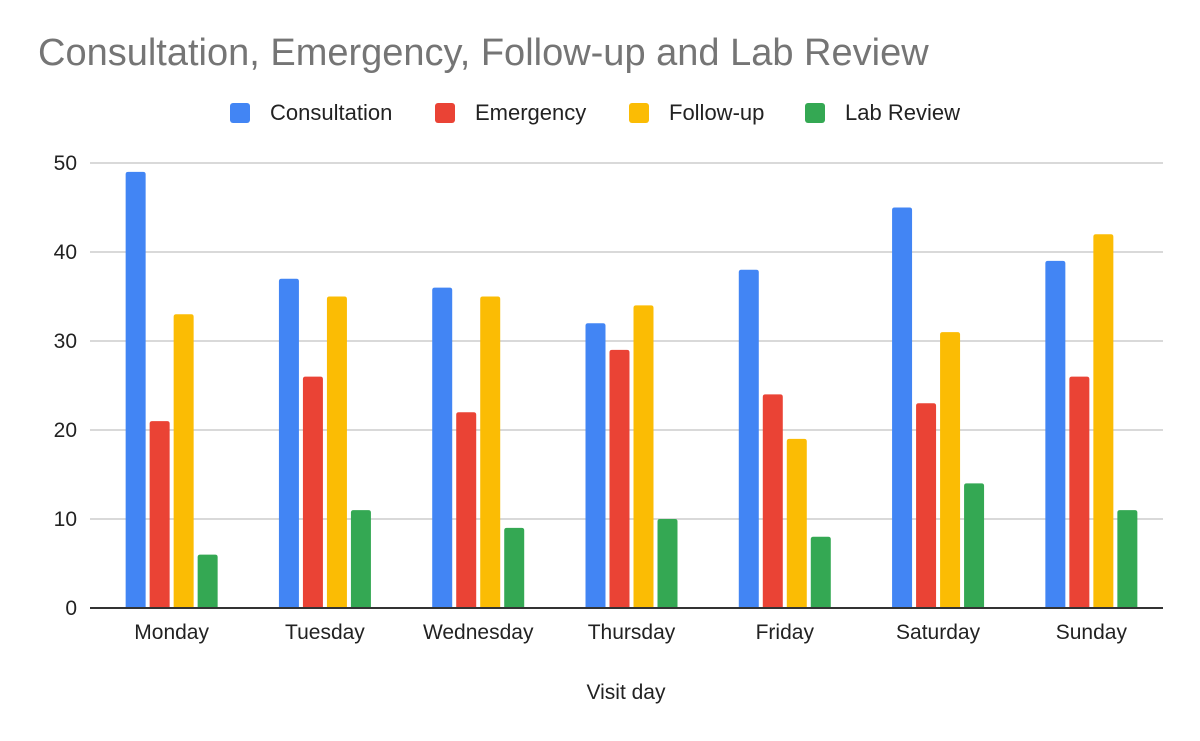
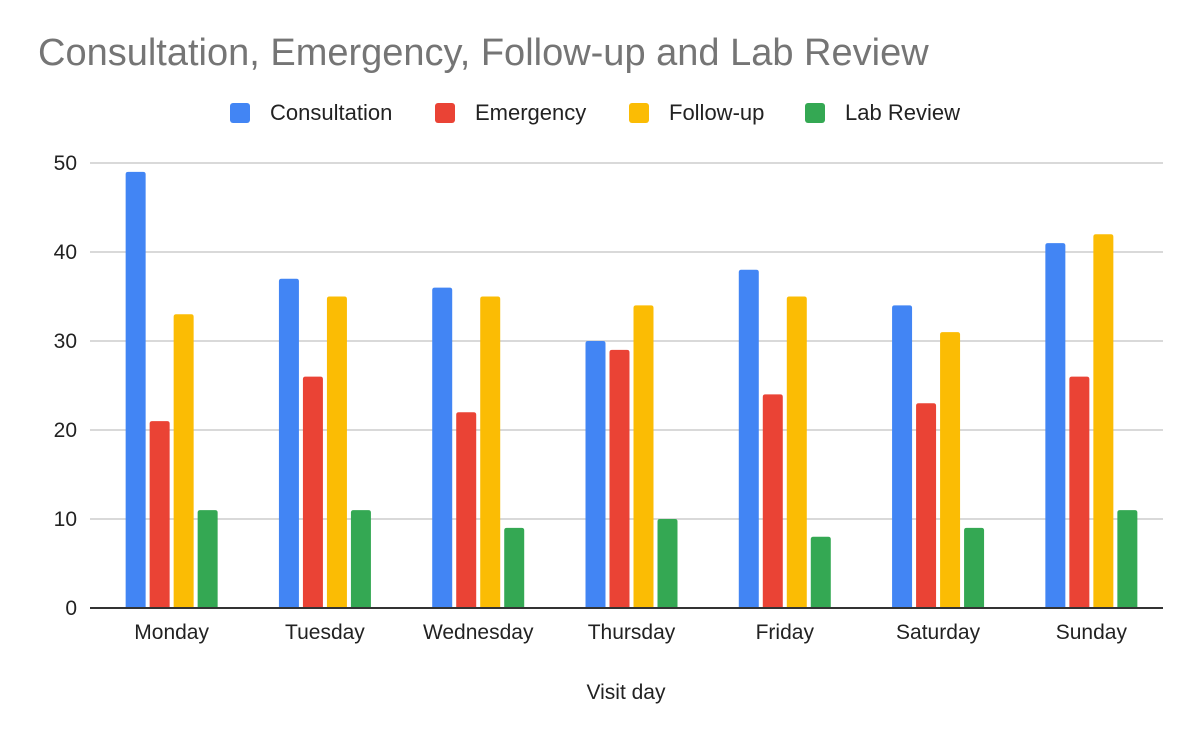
Lab Review/Monday: 6 -> 11
Consultation/Thursday: 32 -> 30
Follow-up/Friday: 19 -> 35
Consultation/Saturday: 45 -> 34
Lab Review/Saturday: 14 -> 9
Consultation/Sunday: 39 -> 41
